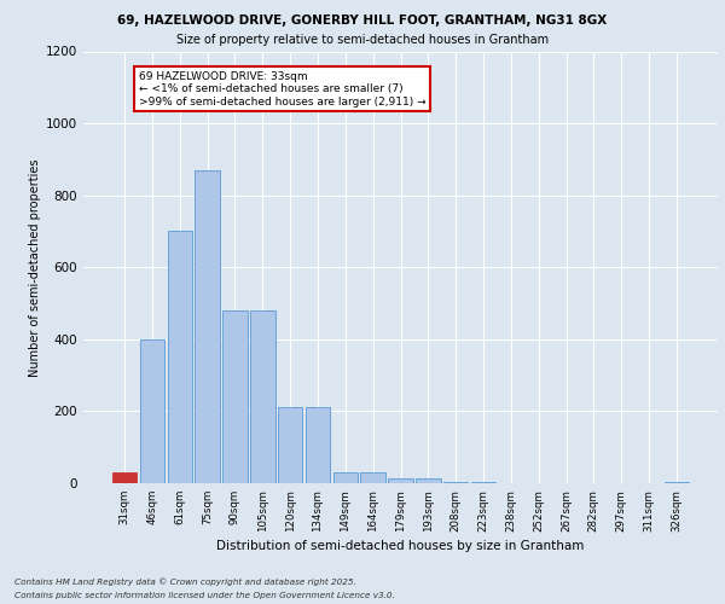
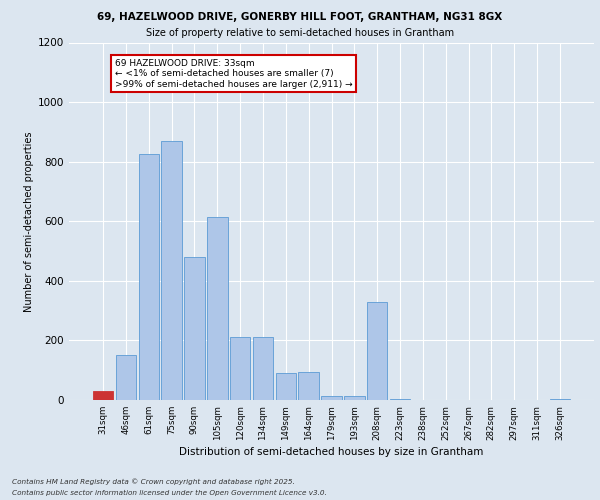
46sqm: 400 -> 150
61sqm: 700 -> 825
105sqm: 480 -> 615
149sqm: 30 -> 90
164sqm: 30 -> 95
208sqm: 5 -> 330
